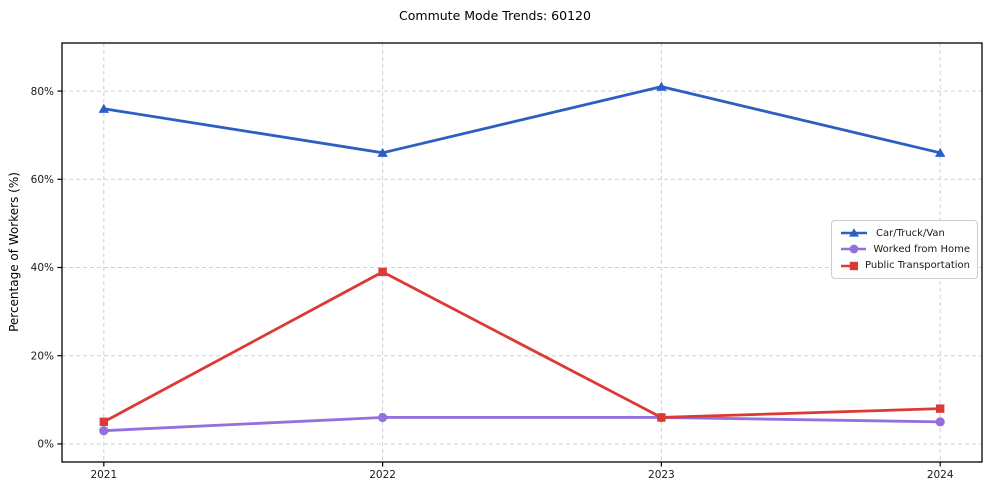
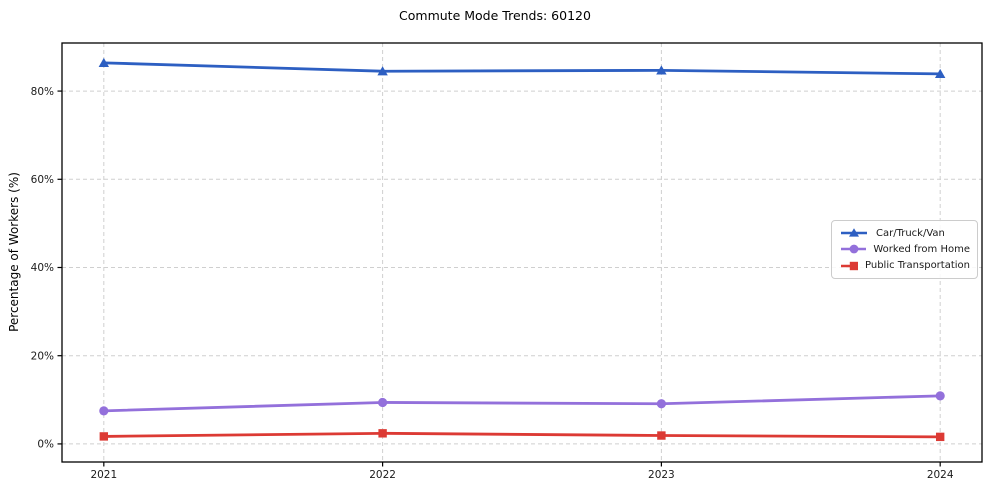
Car/Truck/Van/2021: 76% -> 86%
Worked from Home/2021: 3% -> 8%
Public Transportation/2021: 5% -> 2%
Car/Truck/Van/2022: 66% -> 84%
Worked from Home/2022: 6% -> 9%
Public Transportation/2022: 39% -> 2%
Car/Truck/Van/2023: 81% -> 85%
Worked from Home/2023: 6% -> 9%
Public Transportation/2023: 6% -> 2%
Car/Truck/Van/2024: 66% -> 84%
Worked from Home/2024: 5% -> 11%
Public Transportation/2024: 8% -> 2%
